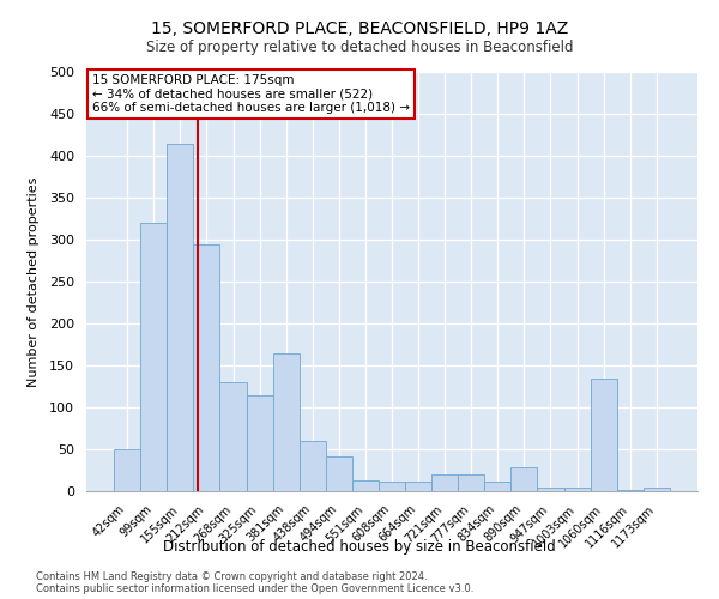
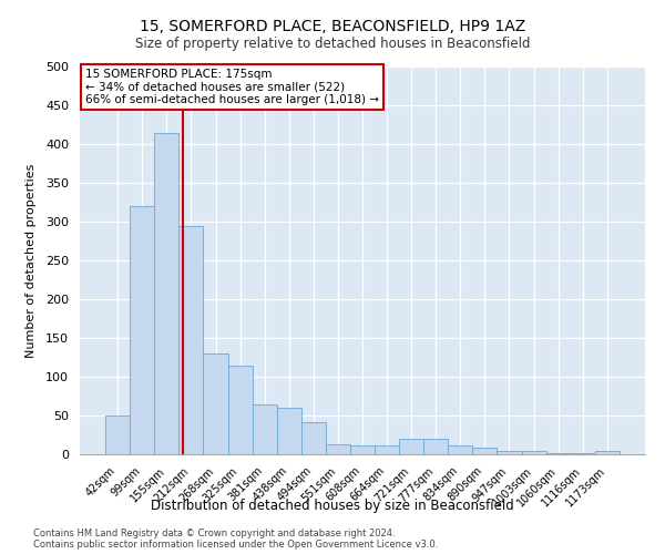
381sqm: 164 -> 65
890sqm: 28 -> 8
1060sqm: 134 -> 2
